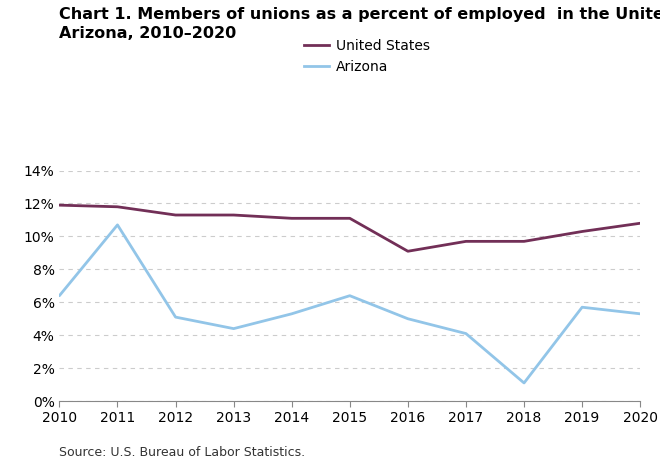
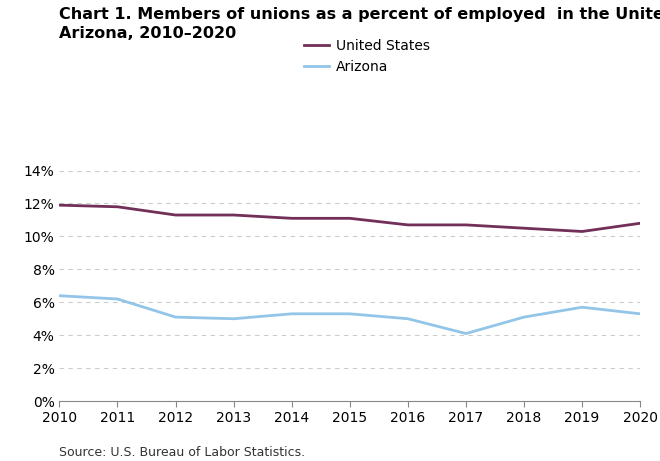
Arizona/2011: 10.7% -> 6.2%
Arizona/2013: 4.4% -> 5.0%
Arizona/2015: 6.4% -> 5.3%
United States/2016: 9.1% -> 10.7%
United States/2017: 9.7% -> 10.7%
United States/2018: 9.7% -> 10.5%
Arizona/2018: 1.1% -> 5.1%
